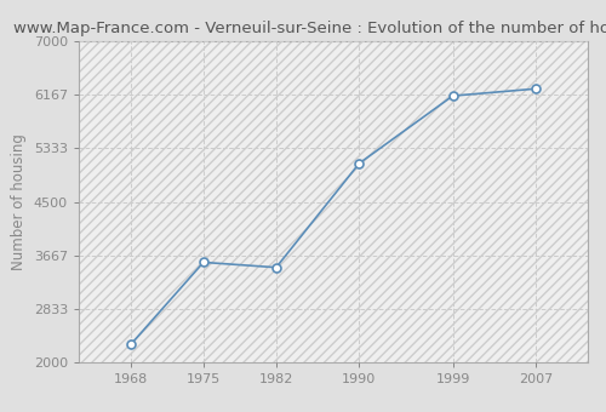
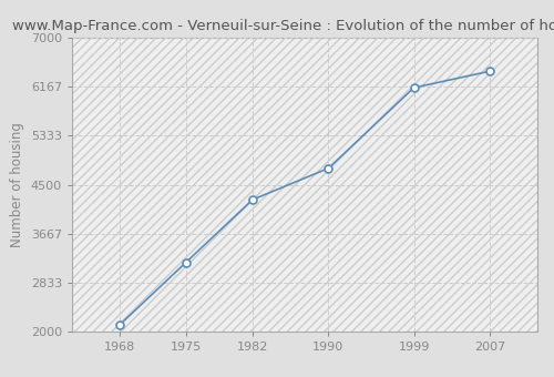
1968: 2280 -> 2120
1975: 3560 -> 3180
1982: 3480 -> 4240
1990: 5100 -> 4780
2007: 6260 -> 6430
